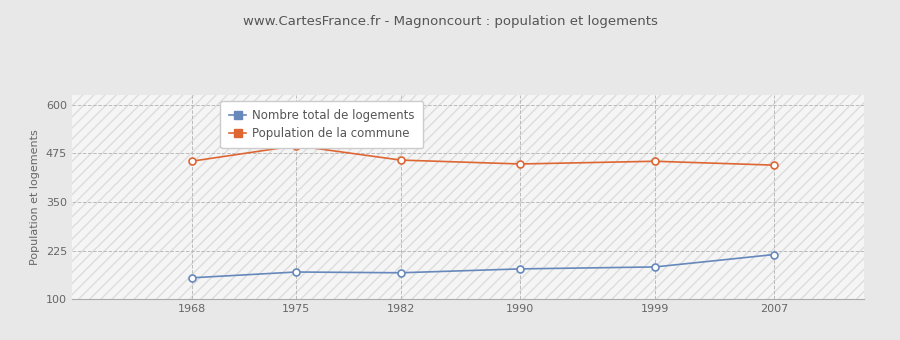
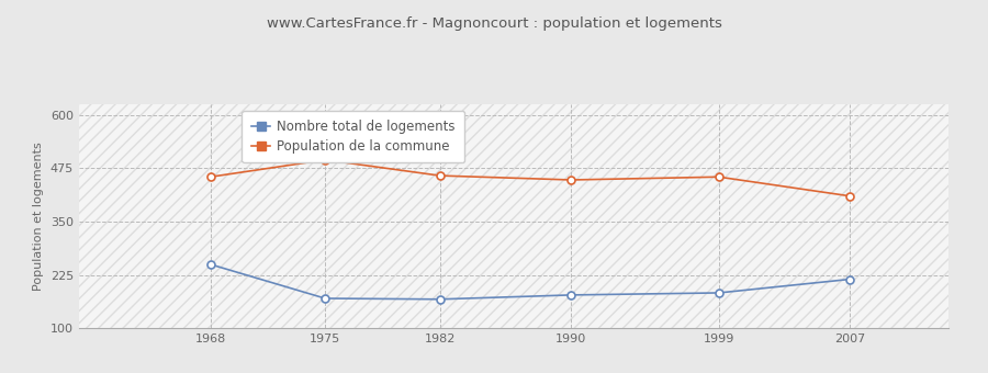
Nombre total de logements/1968: 155 -> 250
Population de la commune/2007: 445 -> 410
